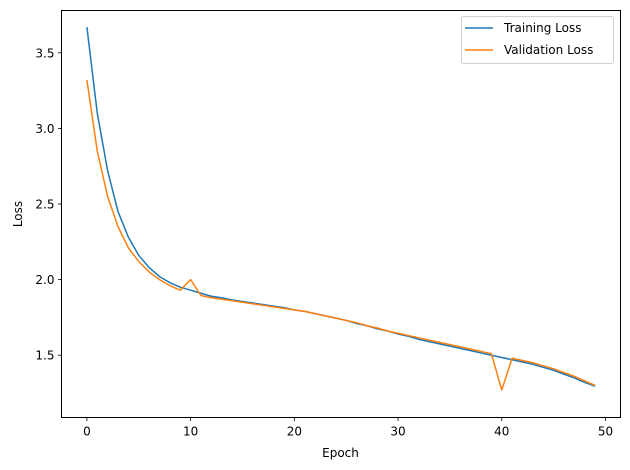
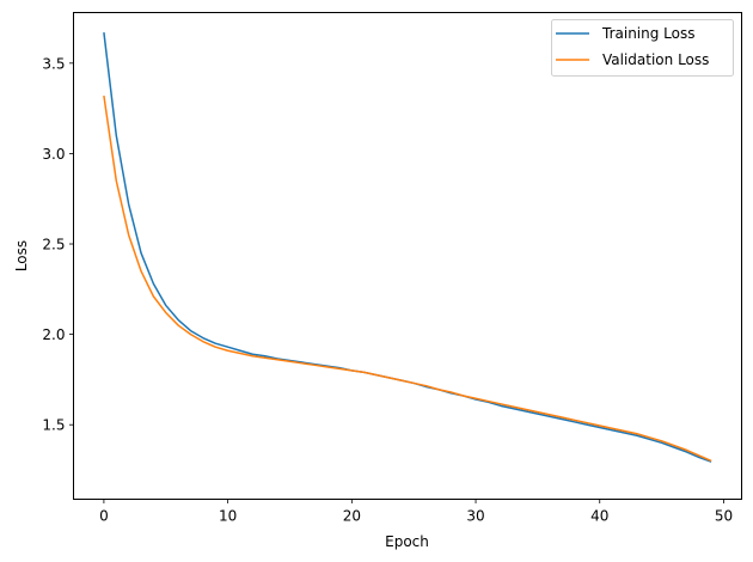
Validation Loss/10: 2.00 -> 1.91
Validation Loss/40: 1.27 -> 1.50
